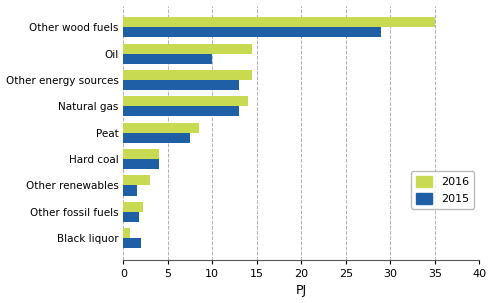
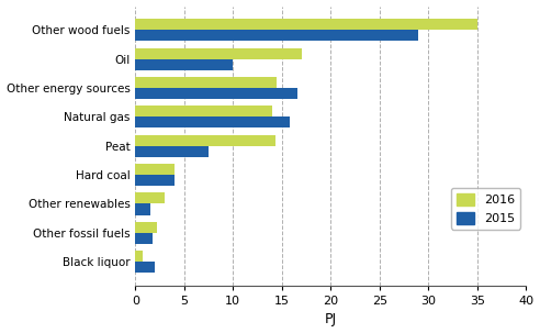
2016/Oil: 14.5 -> 17.0
2015/Other energy sources: 13.0 -> 16.6
2015/Natural gas: 13.0 -> 15.8
2016/Peat: 8.5 -> 14.4
